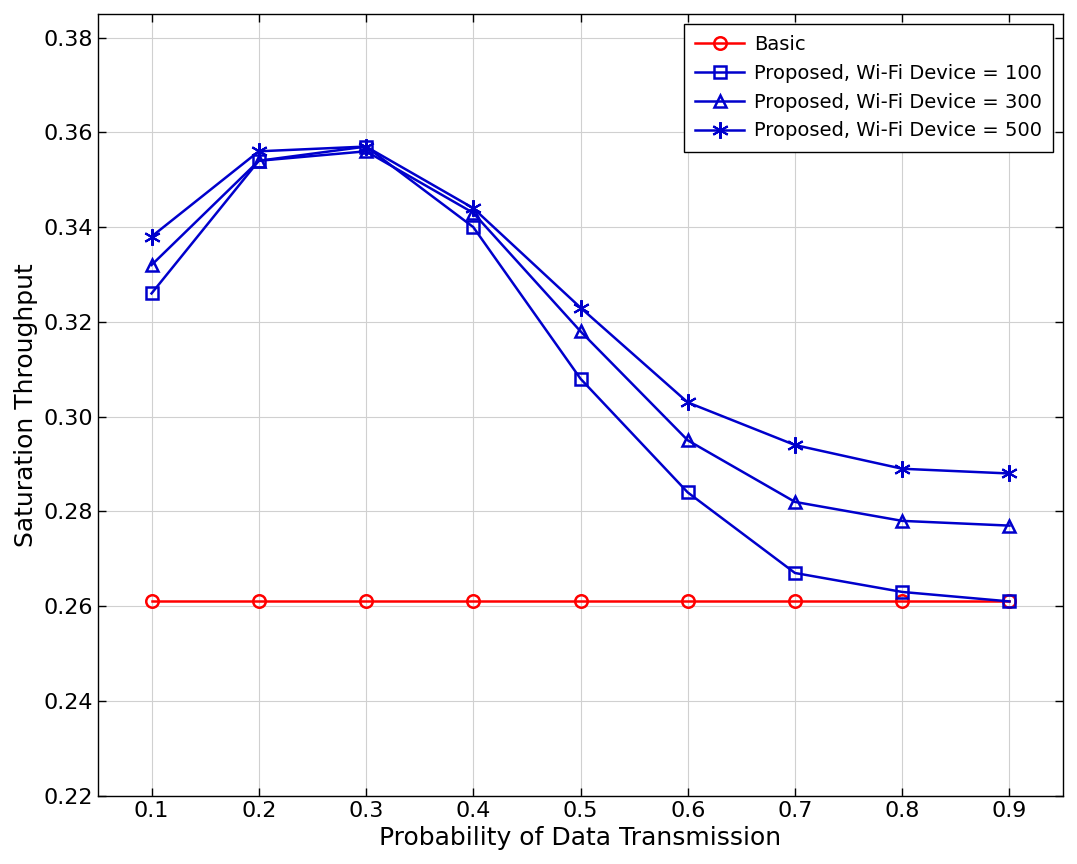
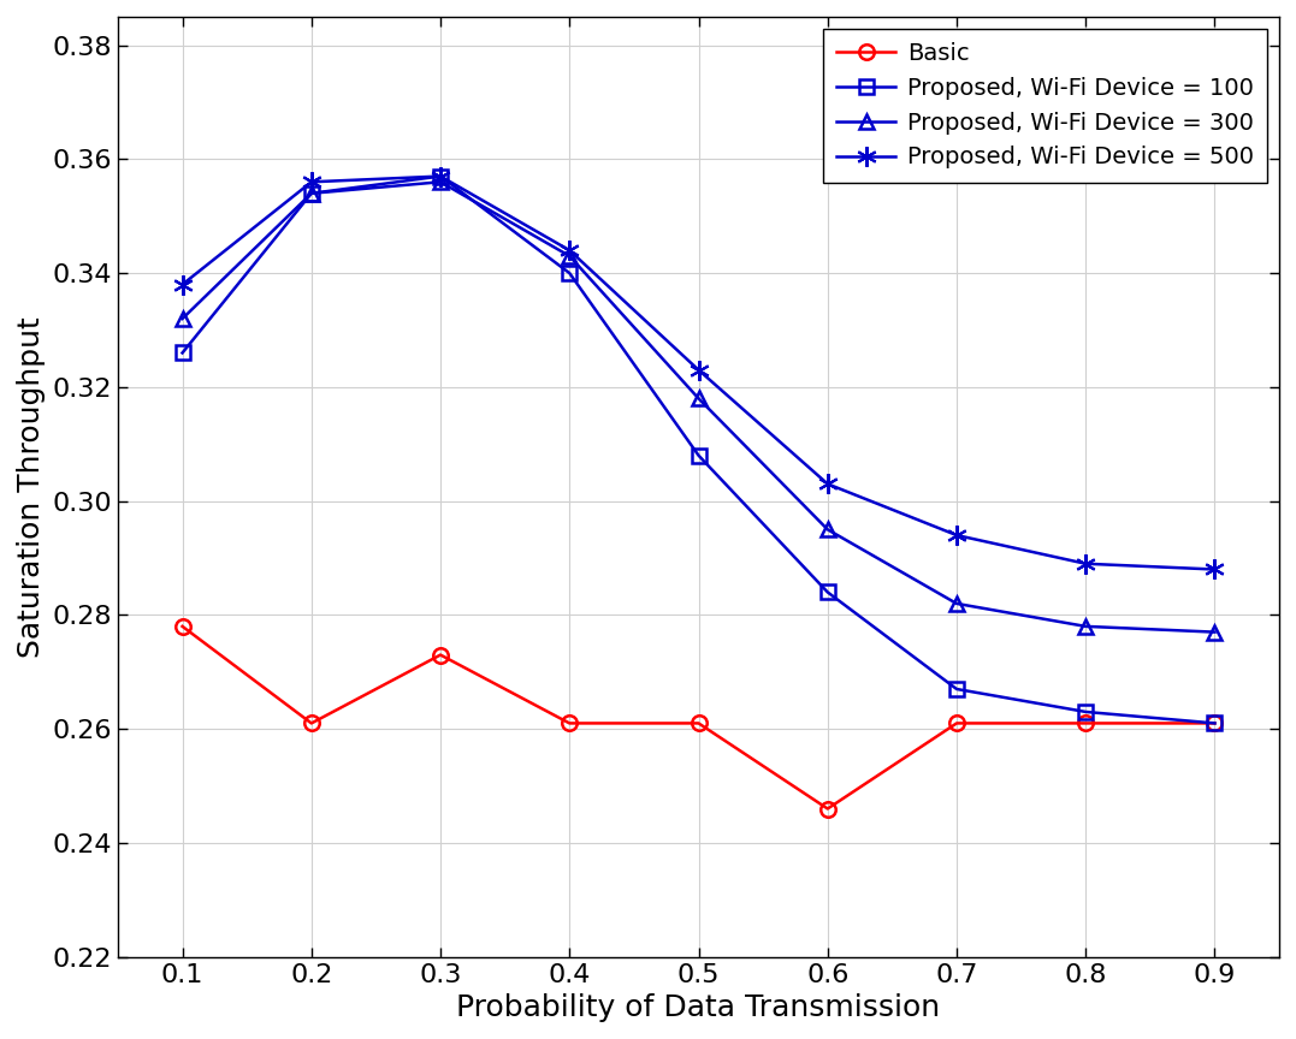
Basic/0.1: 0.261 -> 0.278
Basic/0.3: 0.261 -> 0.273
Basic/0.6: 0.261 -> 0.246
